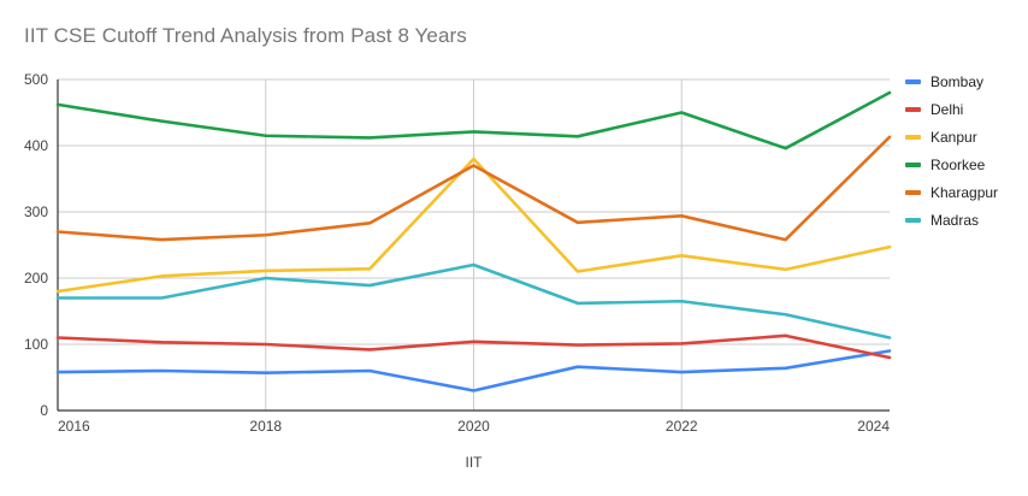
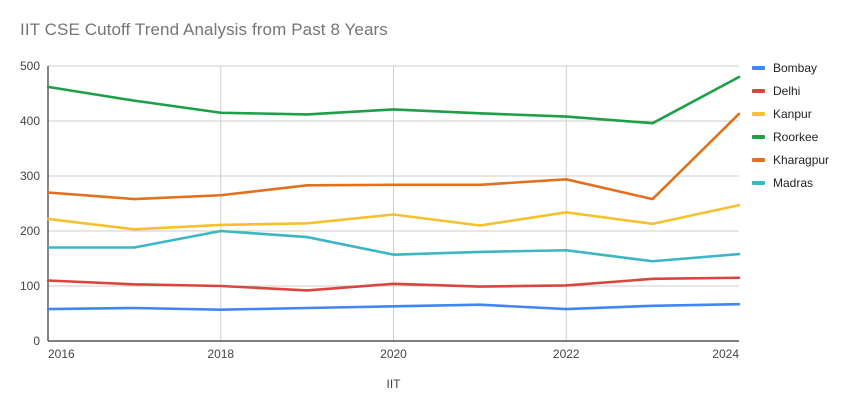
Kanpur/2016: 180 -> 220
Bombay/2020: 30 -> 60
Kanpur/2020: 380 -> 230
Kharagpur/2020: 370 -> 280
Madras/2020: 220 -> 160
Roorkee/2022: 450 -> 410
Bombay/2024: 90 -> 70
Delhi/2024: 80 -> 120
Madras/2024: 110 -> 160
